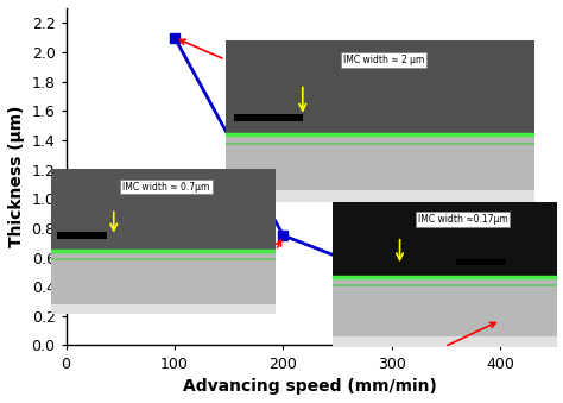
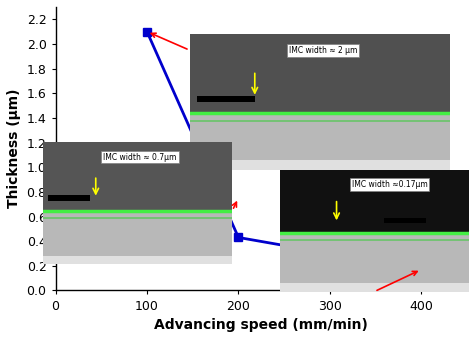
200: 0.75 -> 0.43
